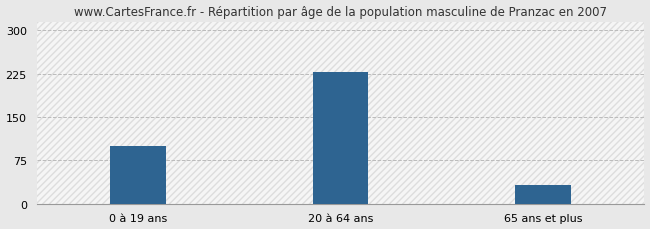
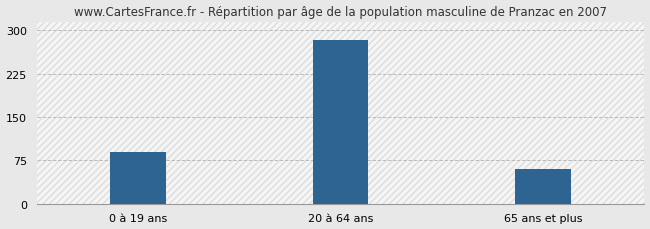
0 à 19 ans: 100 -> 90
20 à 64 ans: 228 -> 283
65 ans et plus: 32 -> 60
